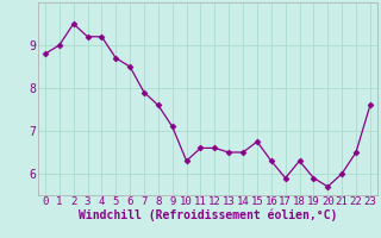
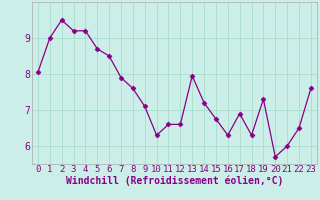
0: 8.80 -> 8.05
13: 6.50 -> 7.95
14: 6.50 -> 7.20
17: 5.90 -> 6.90
19: 5.90 -> 7.30
